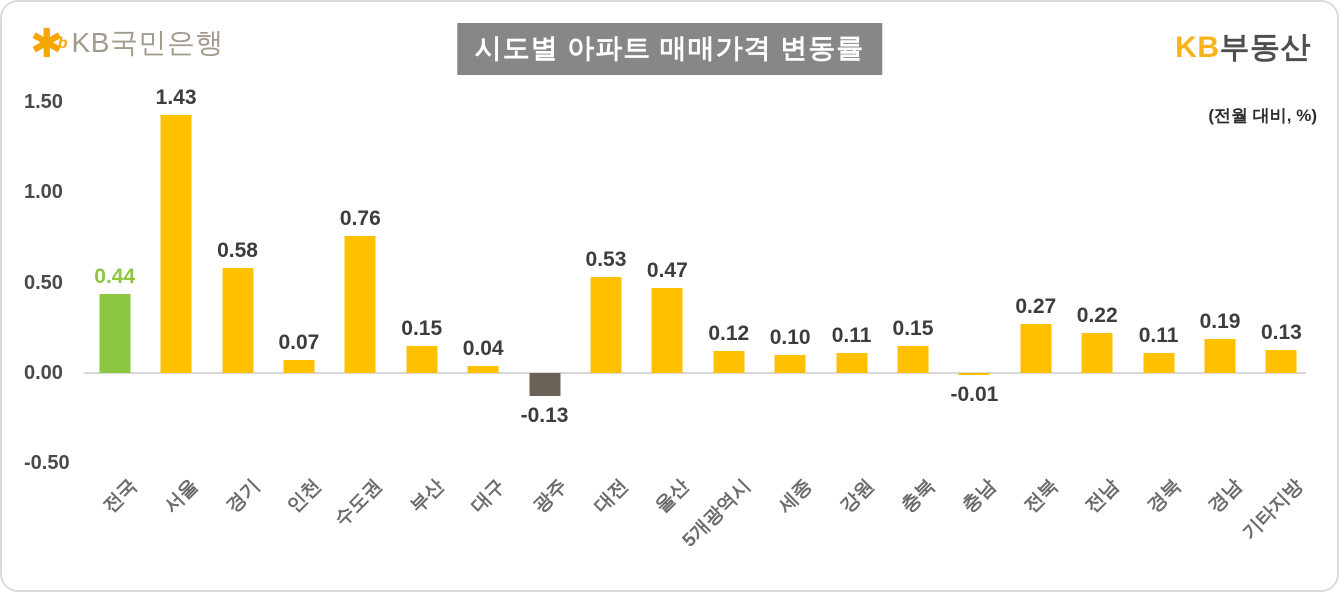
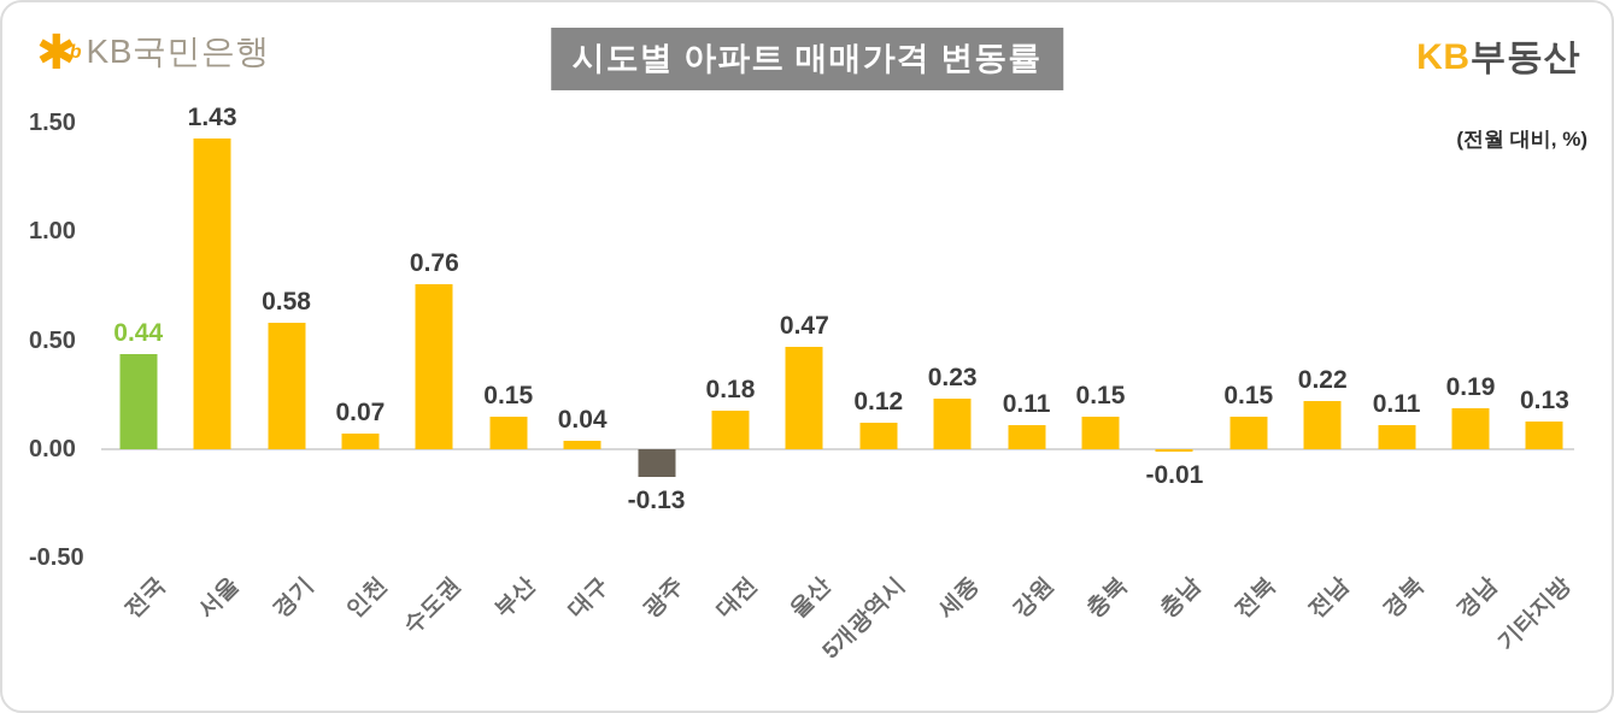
대전: 0.53 -> 0.18
세종: 0.10 -> 0.23
전북: 0.27 -> 0.15
